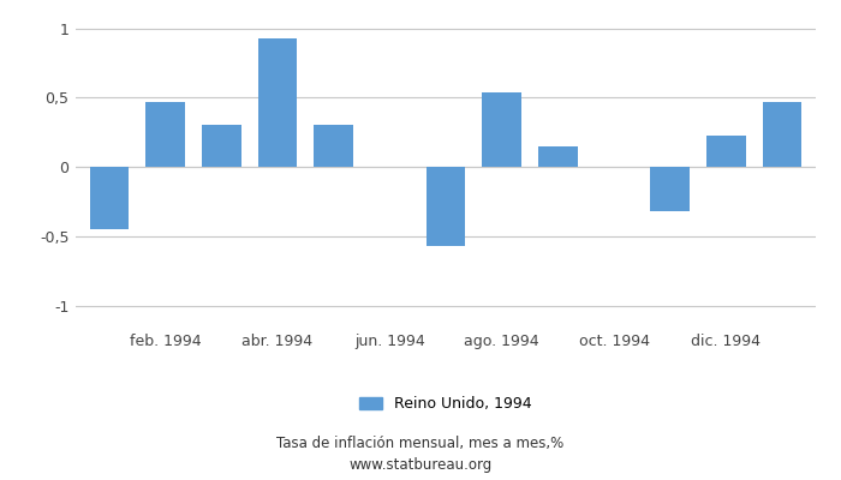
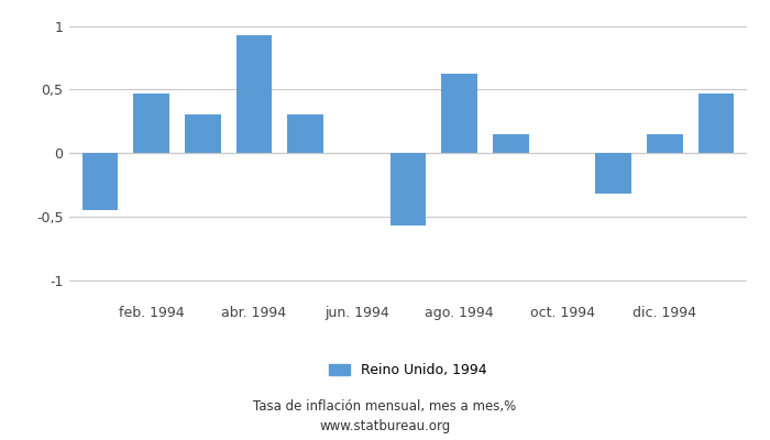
ago. 1994: 0,54 -> 0,62
dic. 1994: 0,23 -> 0,15
